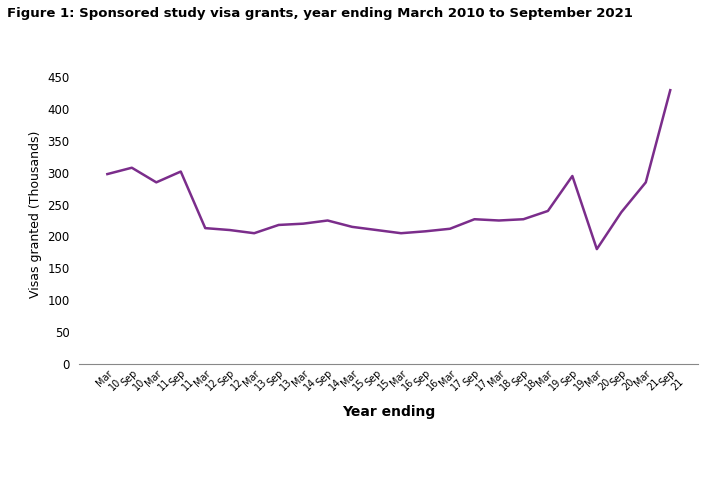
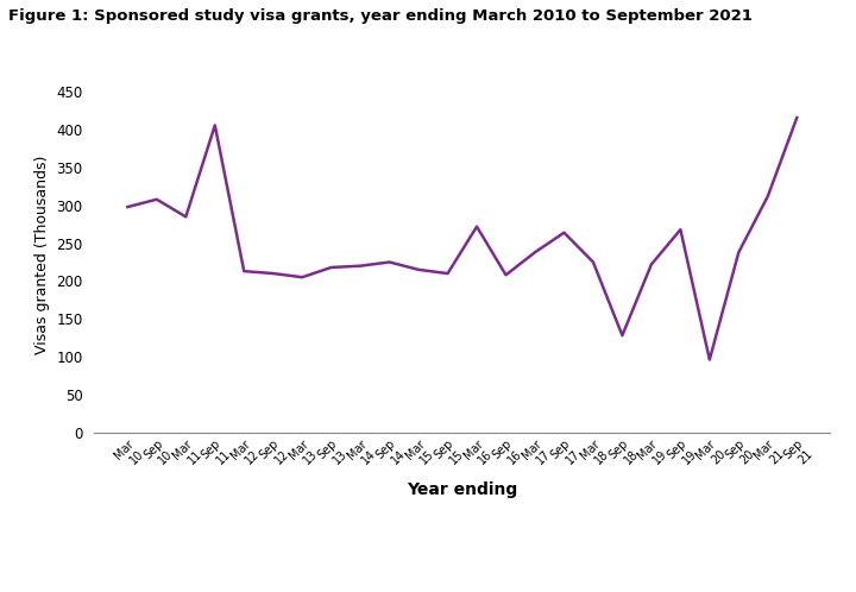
Sep 11: 302 -> 406
Mar 16: 205 -> 272
Mar 17: 212 -> 238
Sep 17: 227 -> 264
Sep 18: 227 -> 128
Mar 19: 240 -> 222
Sep 19: 295 -> 268
Mar 20: 180 -> 96
Mar 21: 285 -> 312
Sep 21: 430 -> 416
